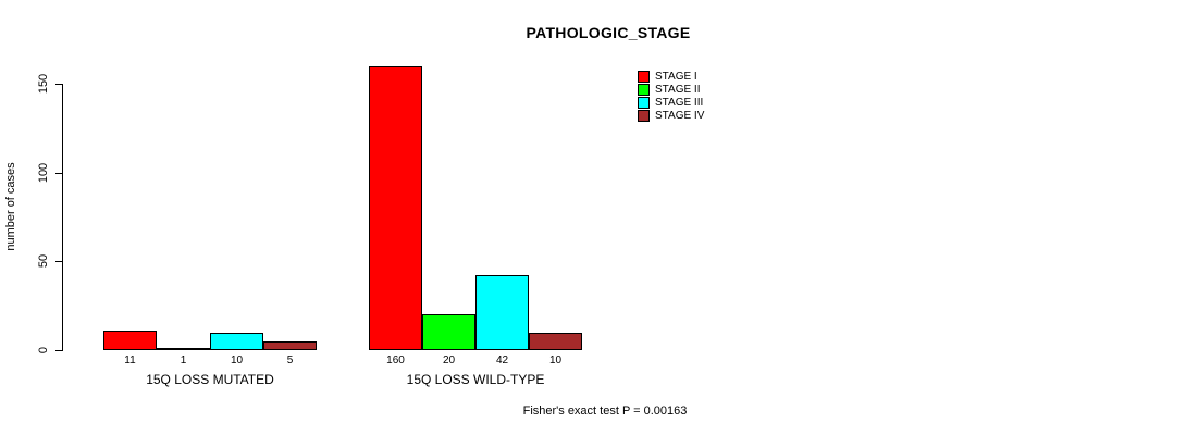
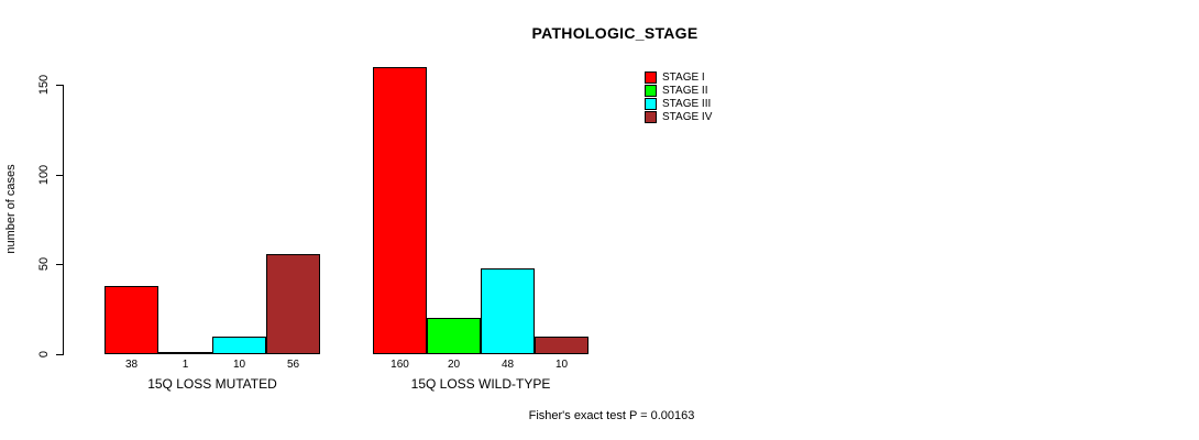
STAGE I/15Q LOSS MUTATED: 11 -> 38
STAGE IV/15Q LOSS MUTATED: 5 -> 56
STAGE III/15Q LOSS WILD-TYPE: 42 -> 48
